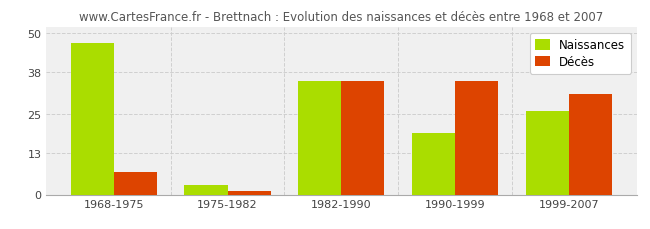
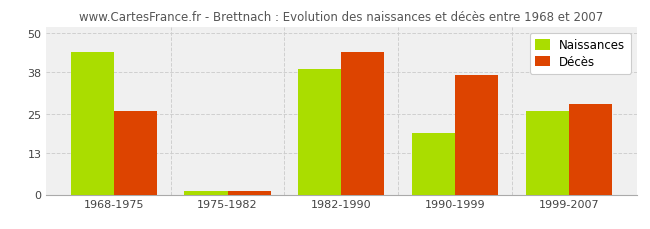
Naissances/1968-1975: 47 -> 44
Décès/1968-1975: 7 -> 26
Naissances/1975-1982: 3 -> 1
Naissances/1982-1990: 35 -> 39
Décès/1982-1990: 35 -> 44
Décès/1990-1999: 35 -> 37
Décès/1999-2007: 31 -> 28
